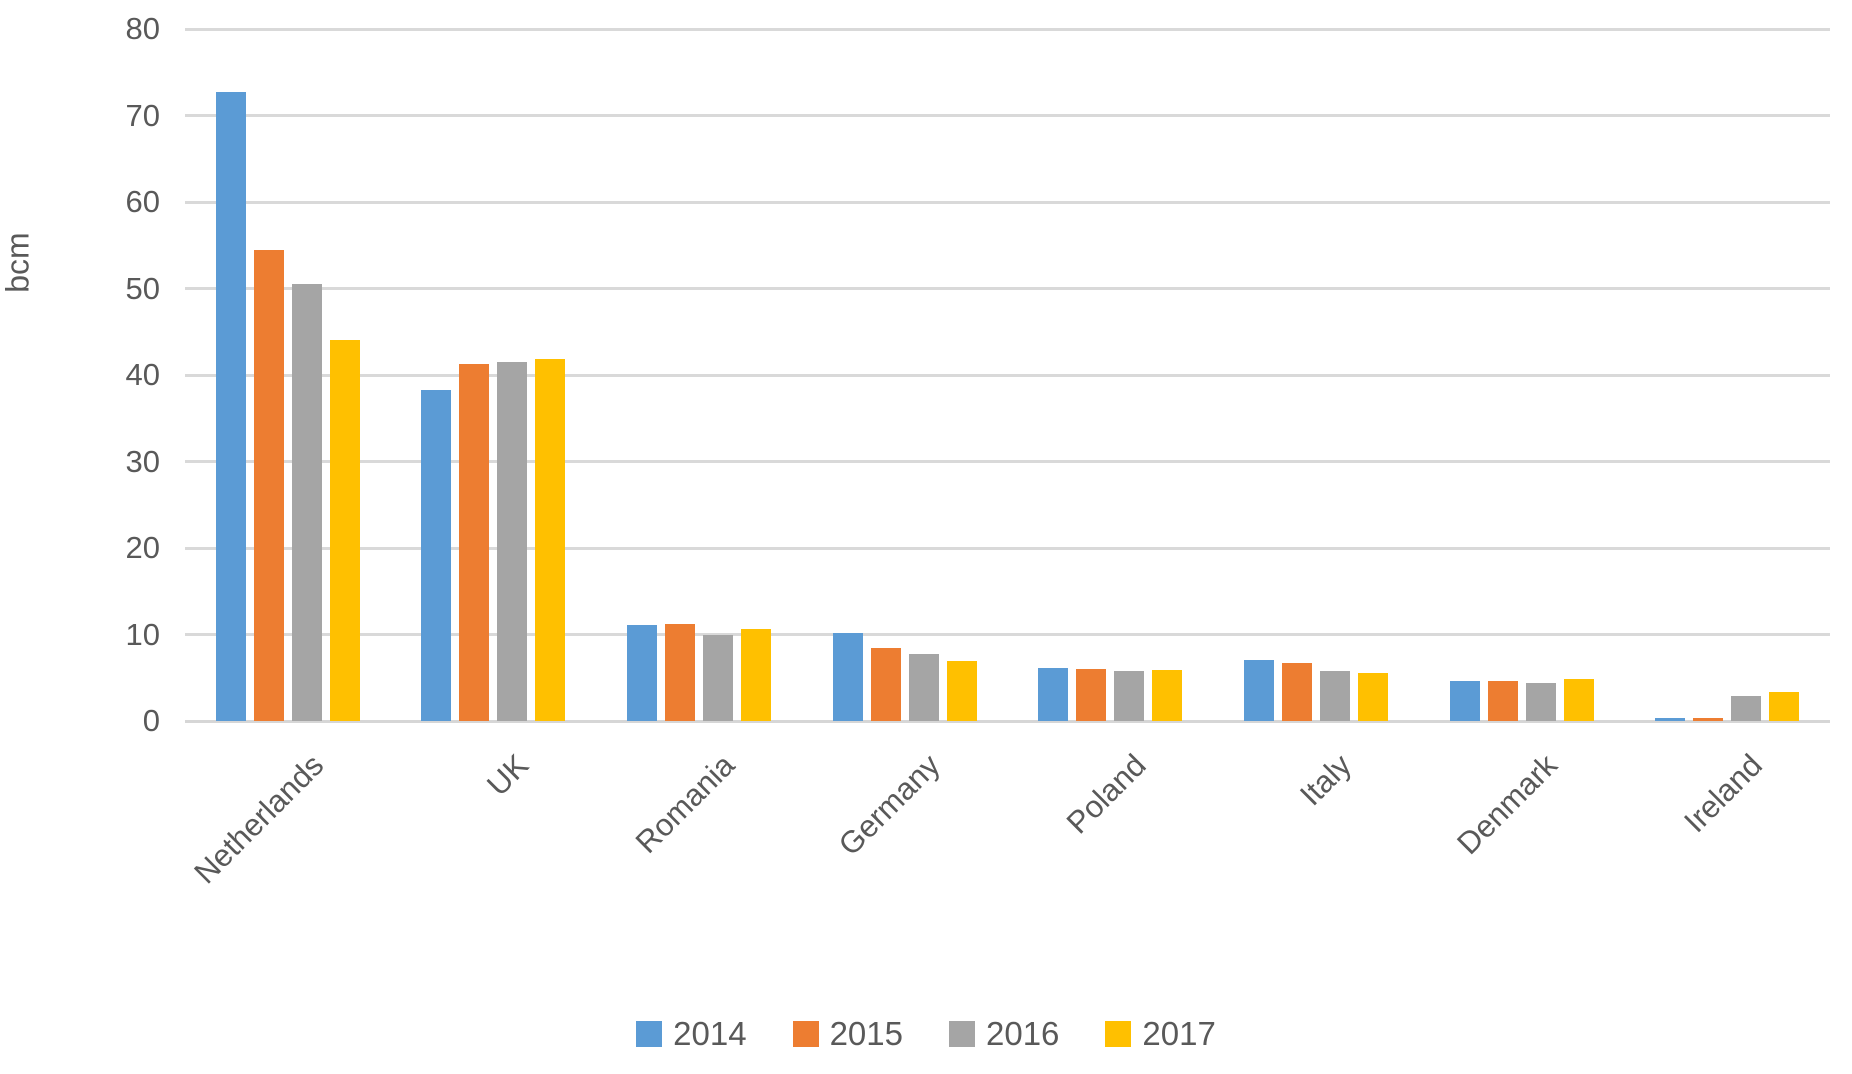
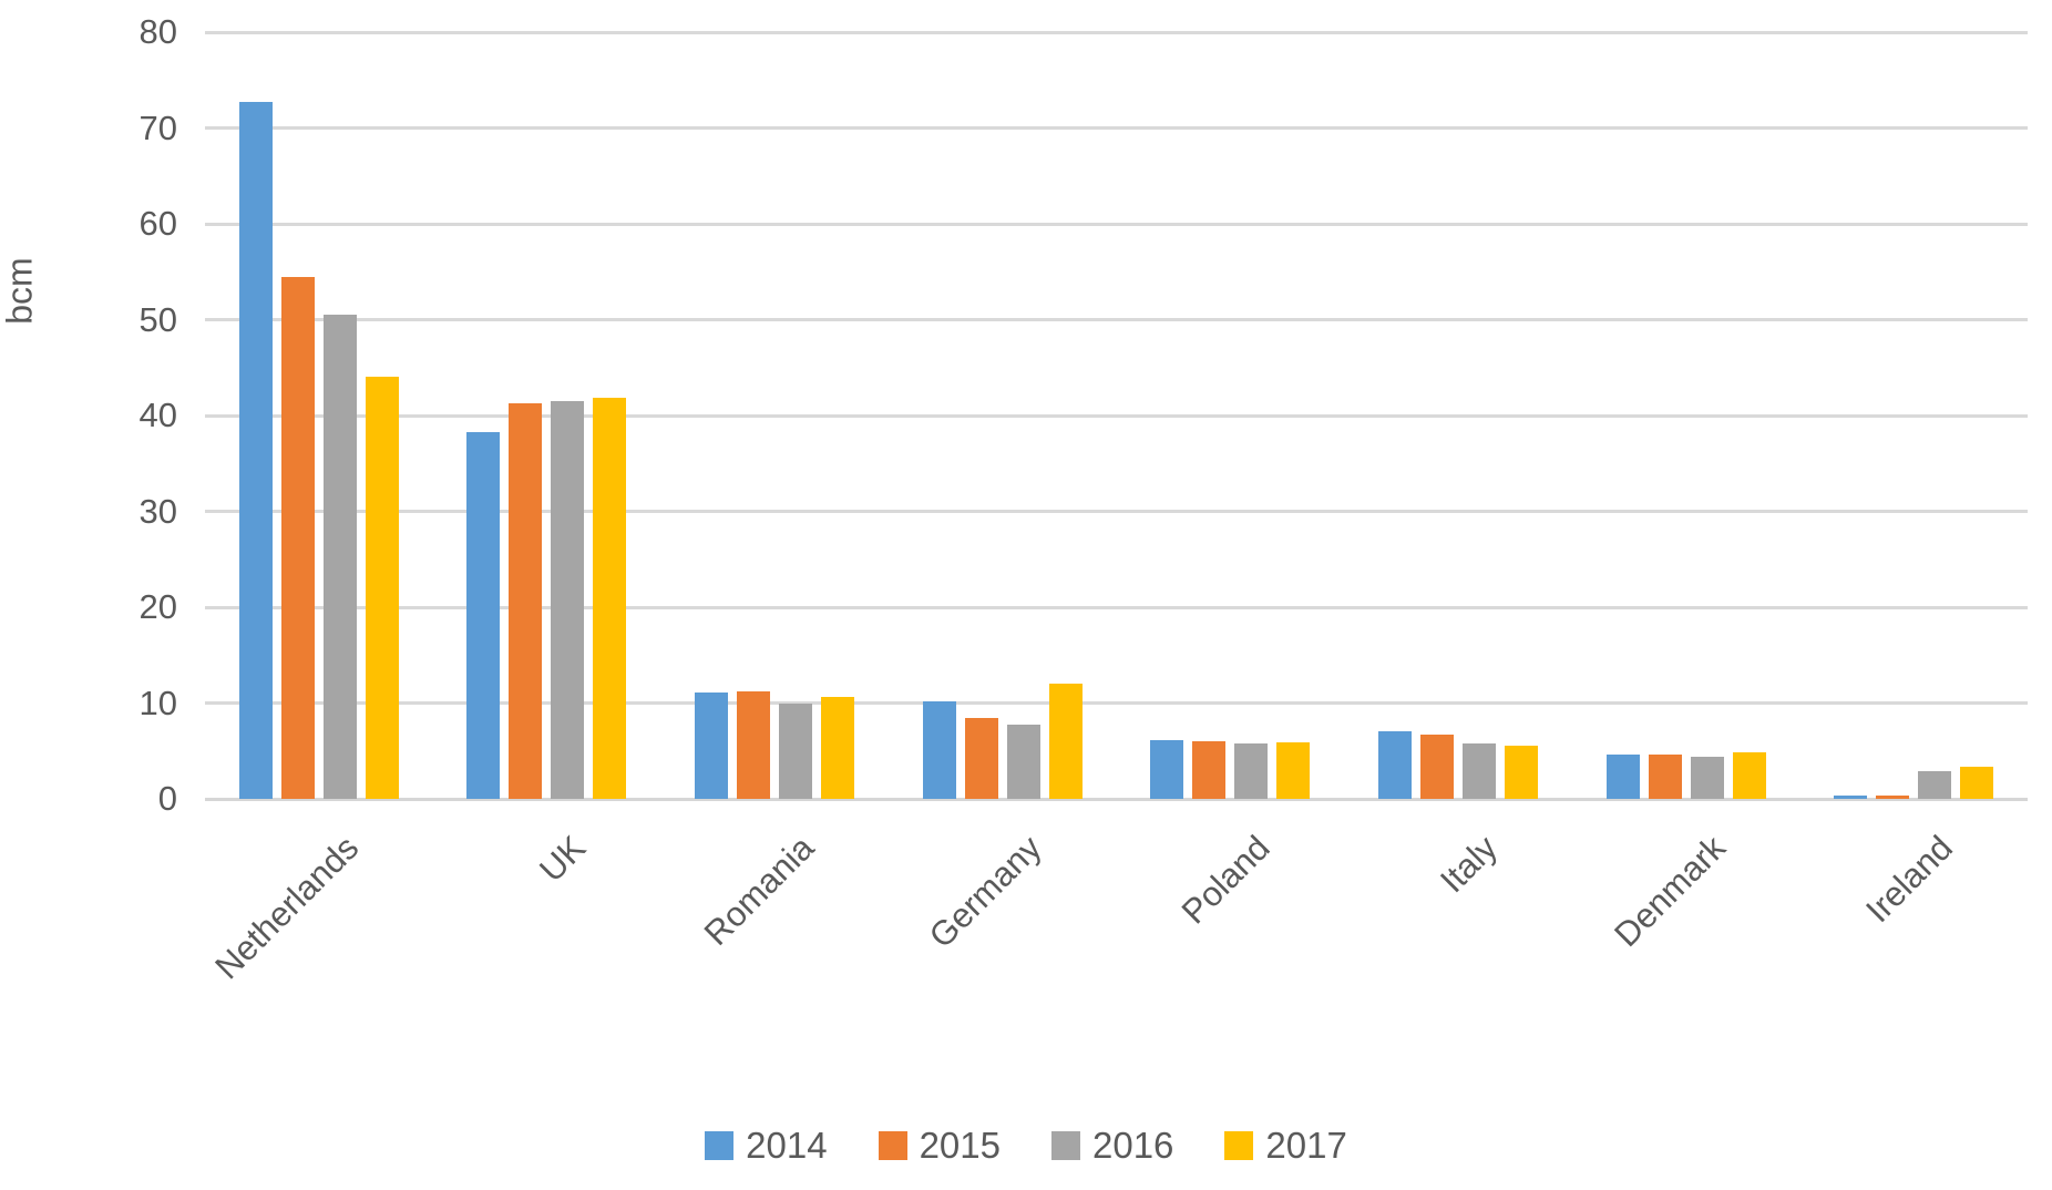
2017/Germany: 7 -> 12
